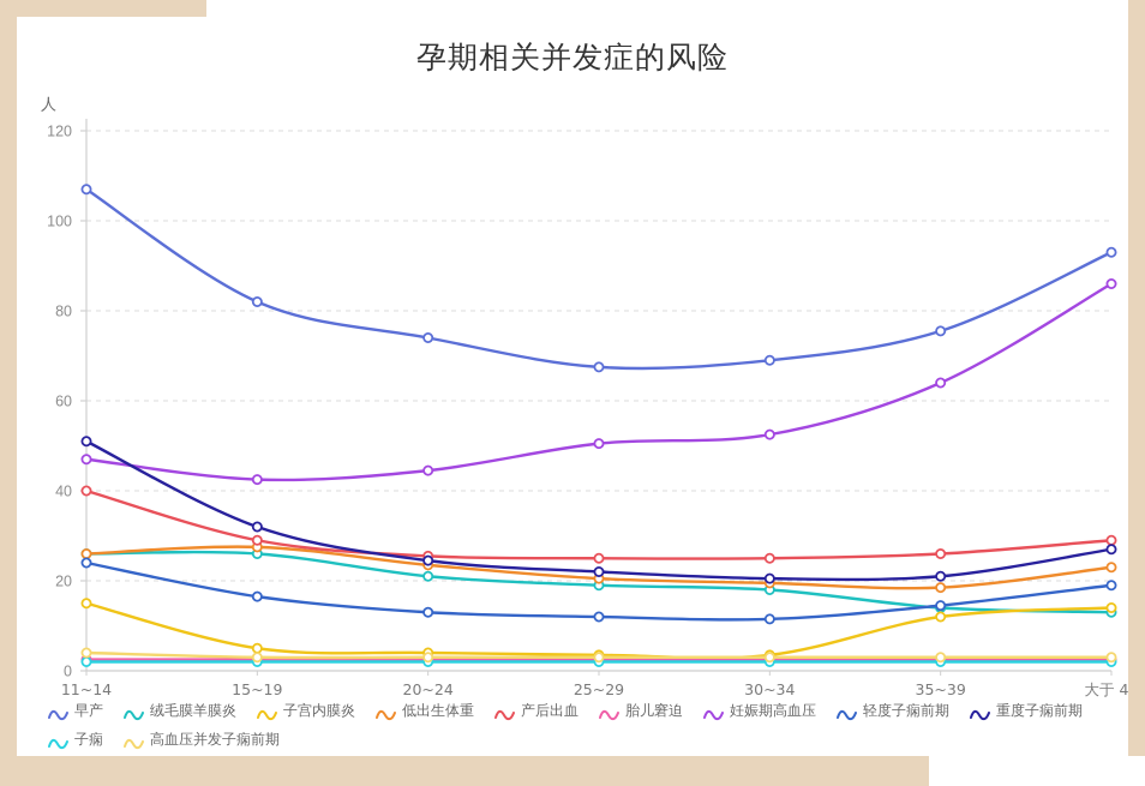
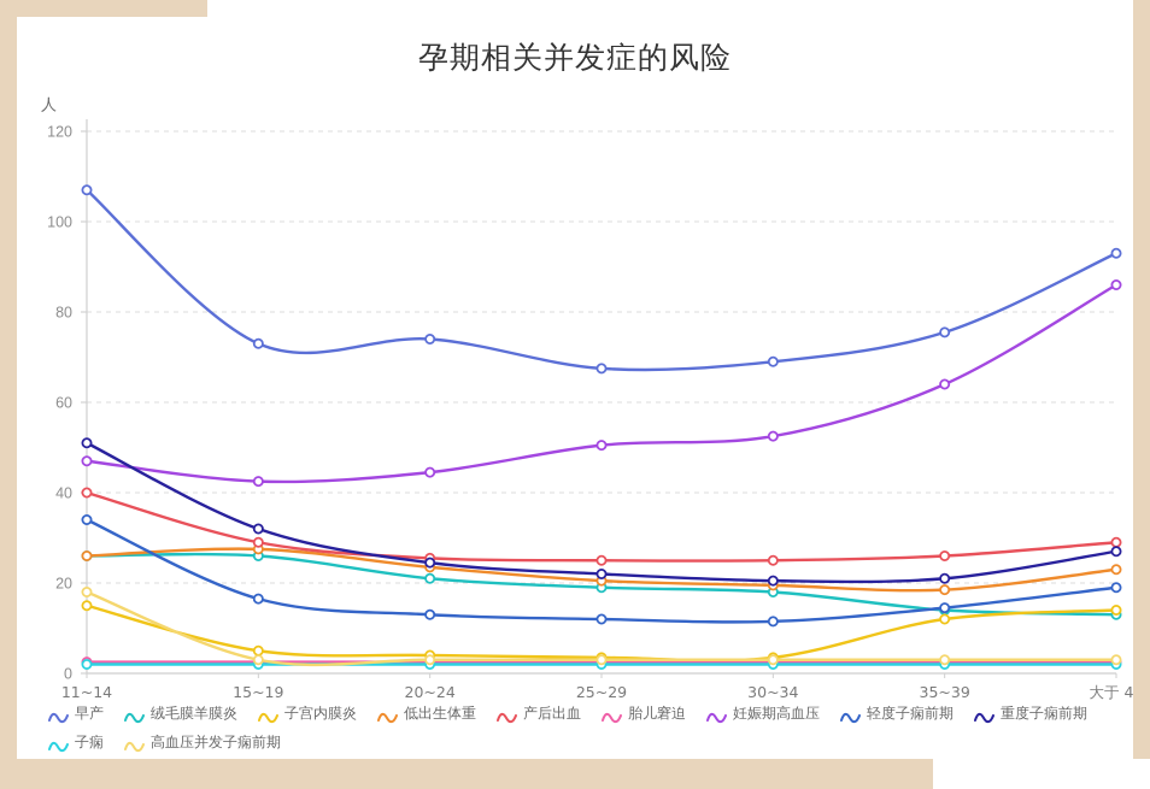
轻度子痫前期/11~14: 24 -> 34
高血压并发子痫前期/11~14: 4 -> 18
早产/15~19: 82 -> 73
